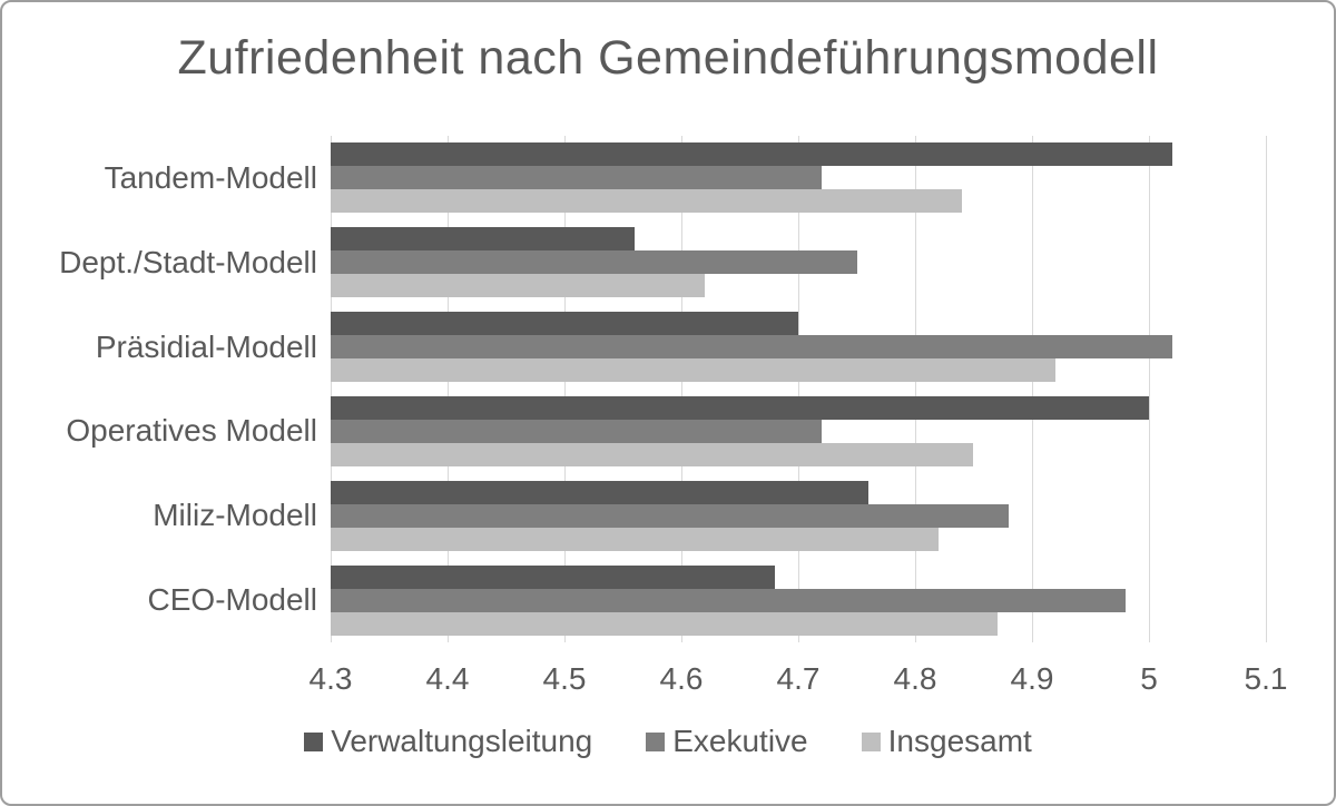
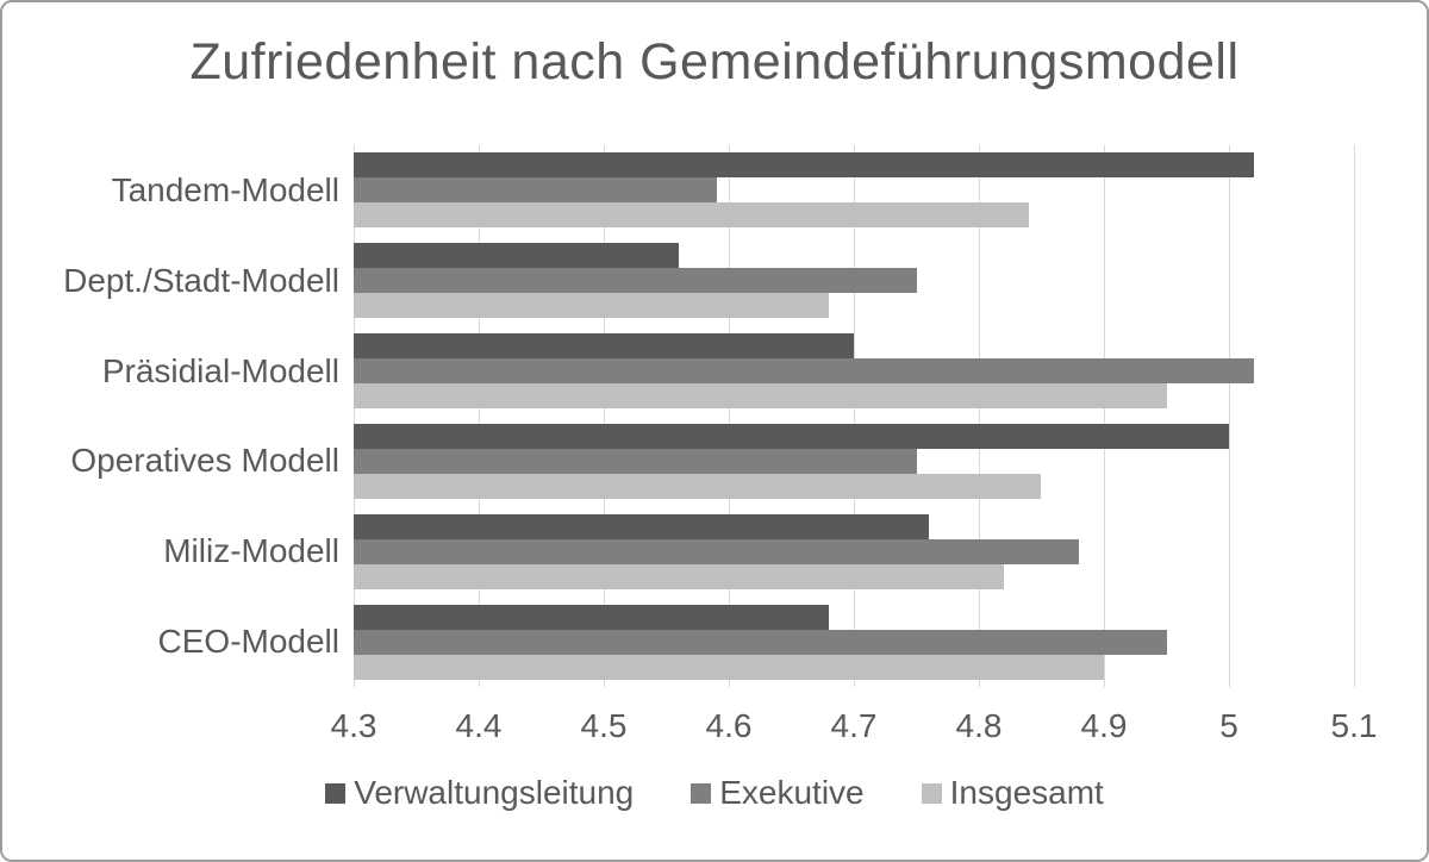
Exekutive/Tandem-Modell: 4.72 -> 4.59
Insgesamt/Dept./Stadt-Modell: 4.62 -> 4.68
Insgesamt/Präsidial-Modell: 4.92 -> 4.95
Exekutive/Operatives Modell: 4.72 -> 4.75
Exekutive/CEO-Modell: 4.98 -> 4.95
Insgesamt/CEO-Modell: 4.87 -> 4.90
